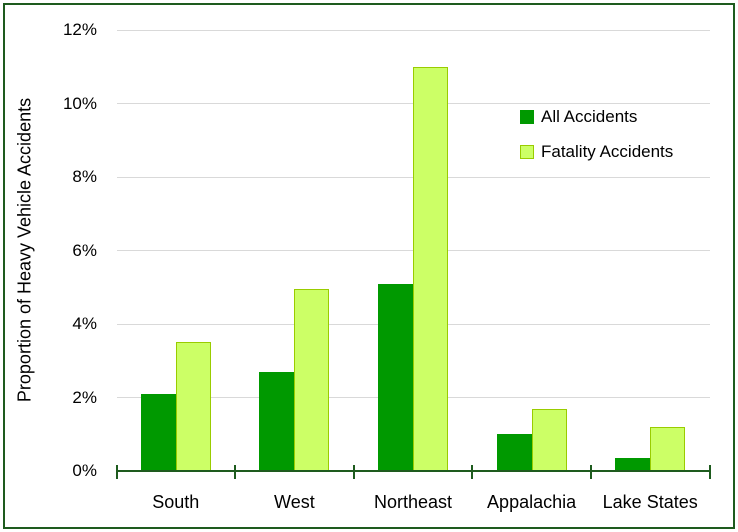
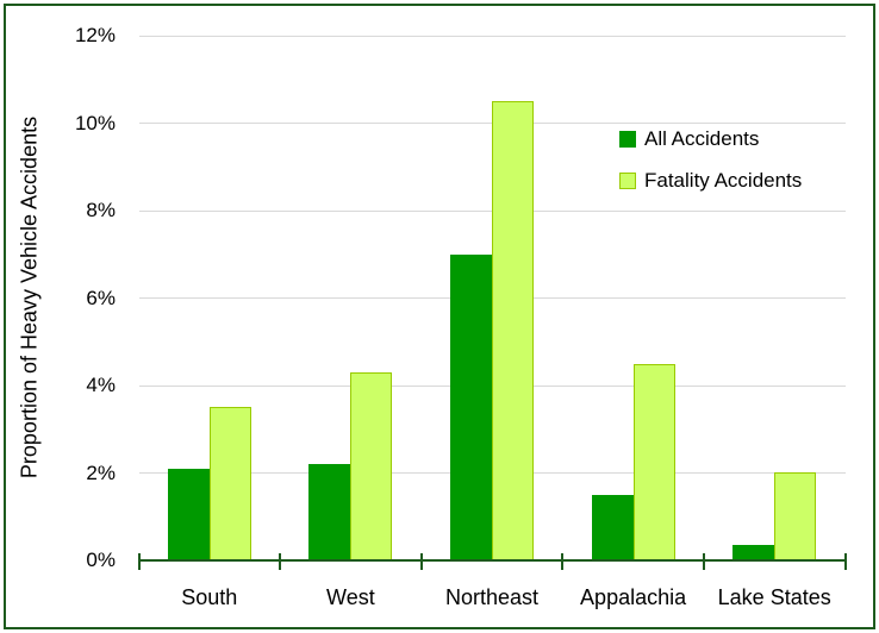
All Accidents/West: 2.7% -> 2.2%
Fatality Accidents/West: 5.0% -> 4.3%
All Accidents/Northeast: 5.1% -> 7.0%
Fatality Accidents/Northeast: 11.0% -> 10.5%
All Accidents/Appalachia: 1.0% -> 1.5%
Fatality Accidents/Appalachia: 1.7% -> 4.5%
Fatality Accidents/Lake States: 1.2% -> 2.0%
